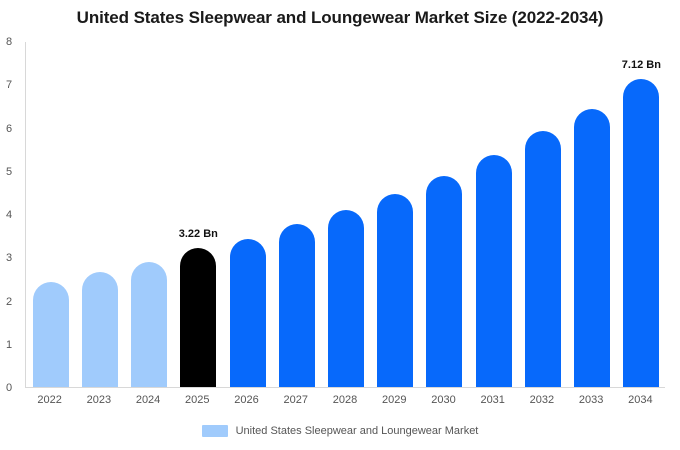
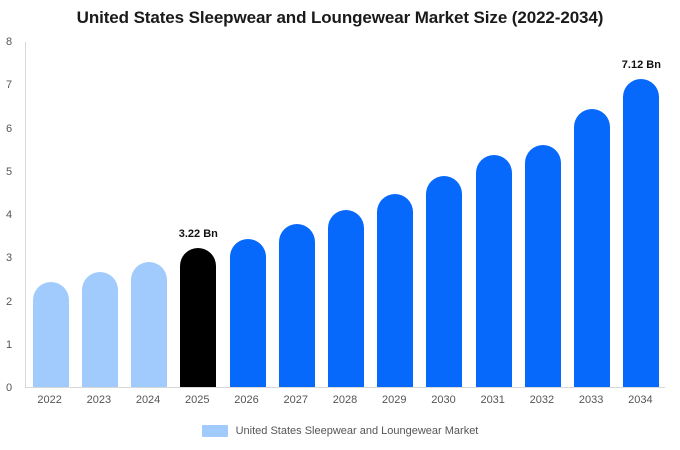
2032: 5.9 -> 5.6
